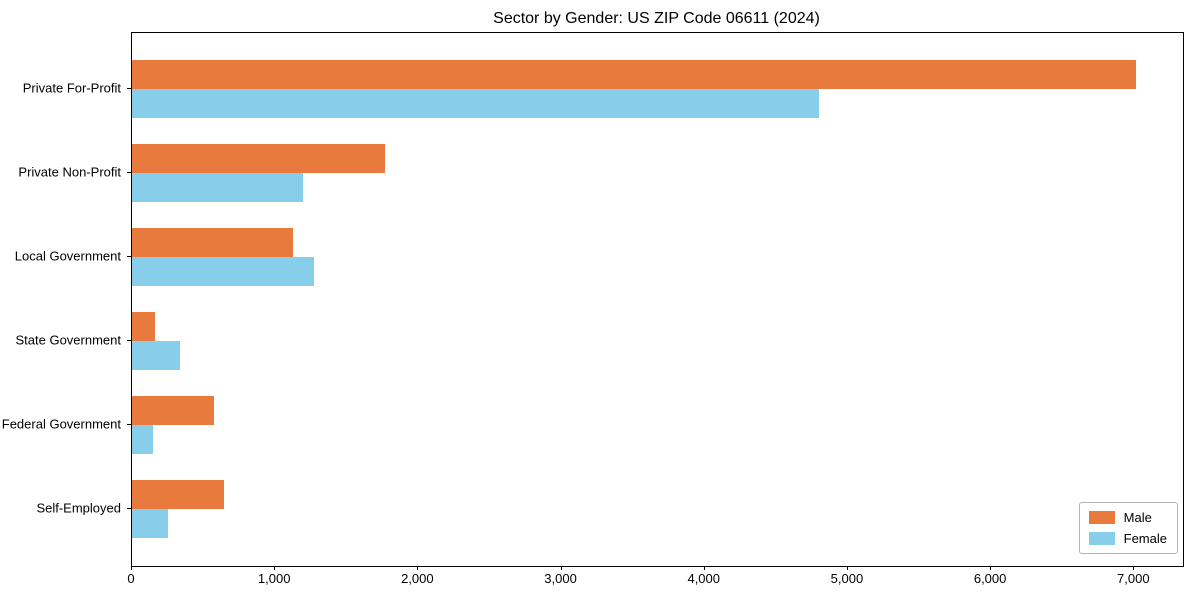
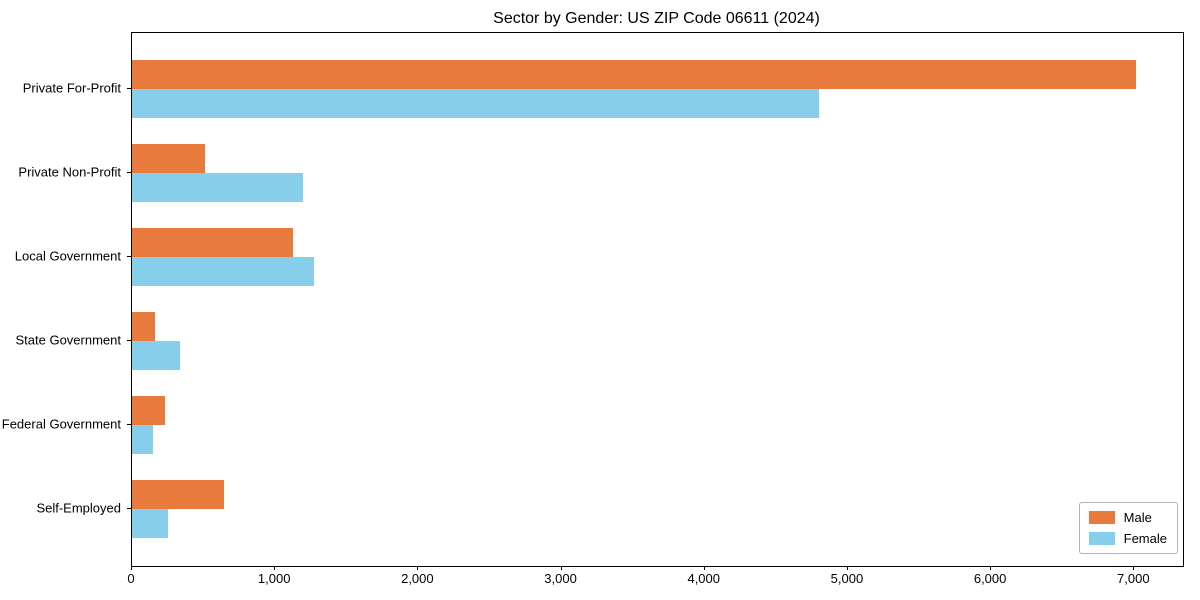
Male/Private Non-Profit: 1770 -> 510
Male/Federal Government: 570 -> 230
